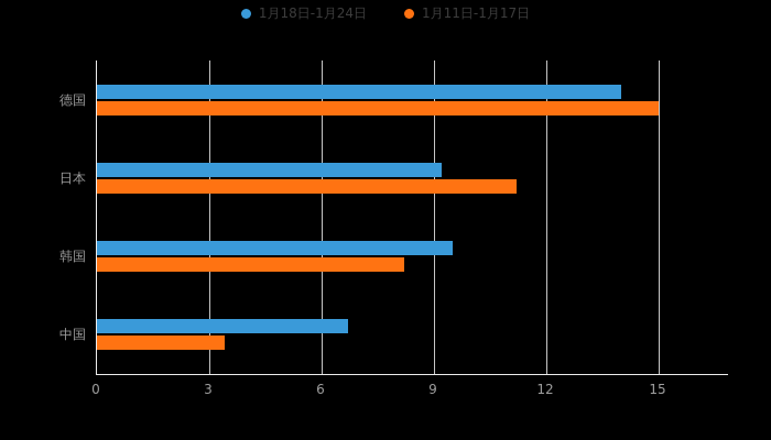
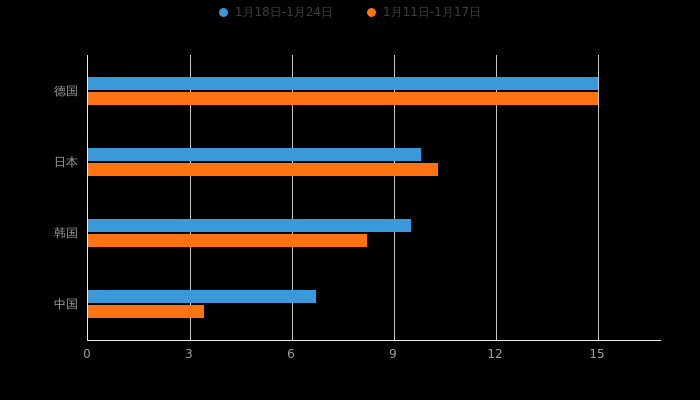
1月18日-1月24日/德国: 14.0 -> 15.0
1月18日-1月24日/日本: 9.2 -> 9.8
1月11日-1月17日/日本: 11.2 -> 10.3
